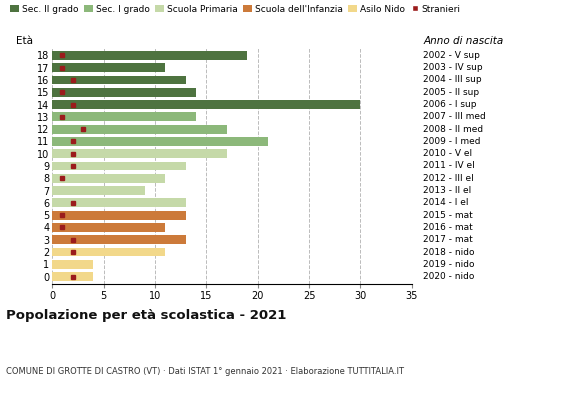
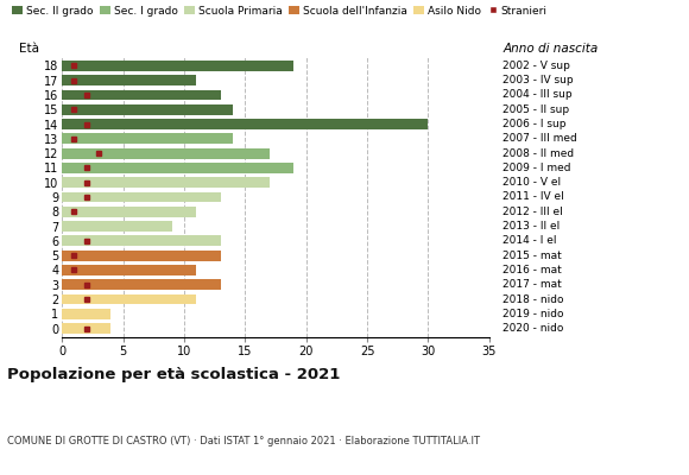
11: 21 -> 19
